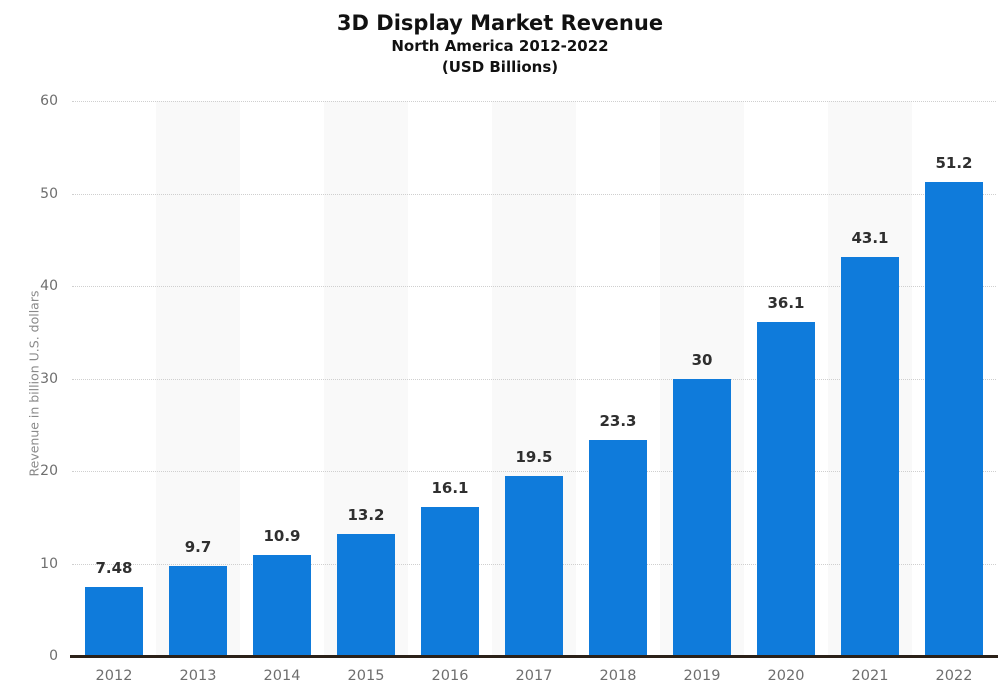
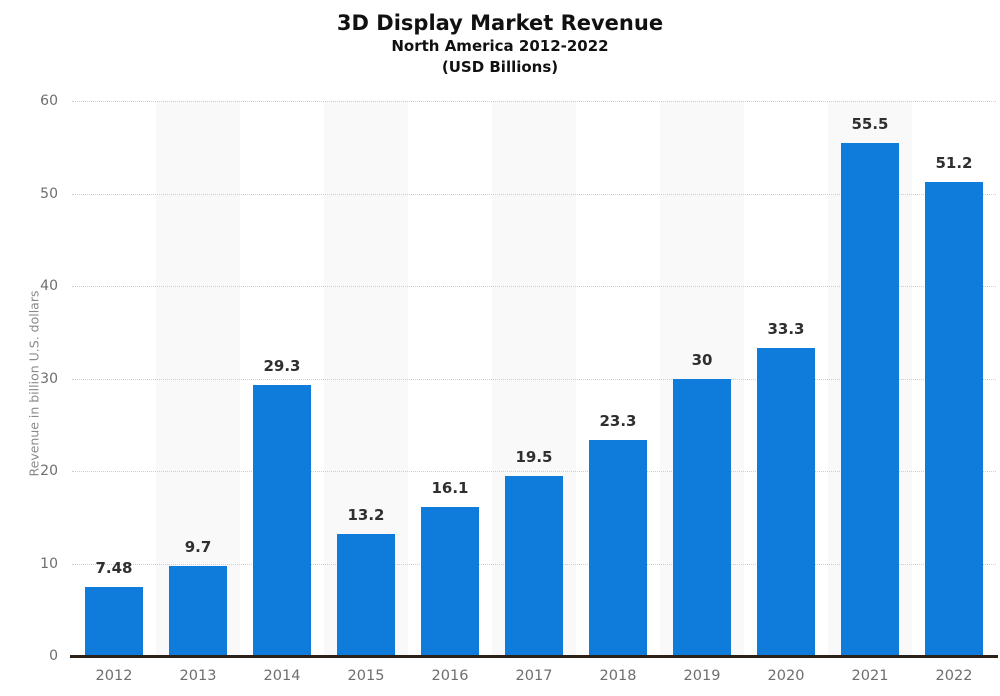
2014: 10.9 -> 29.3
2020: 36.1 -> 33.3
2021: 43.1 -> 55.5
